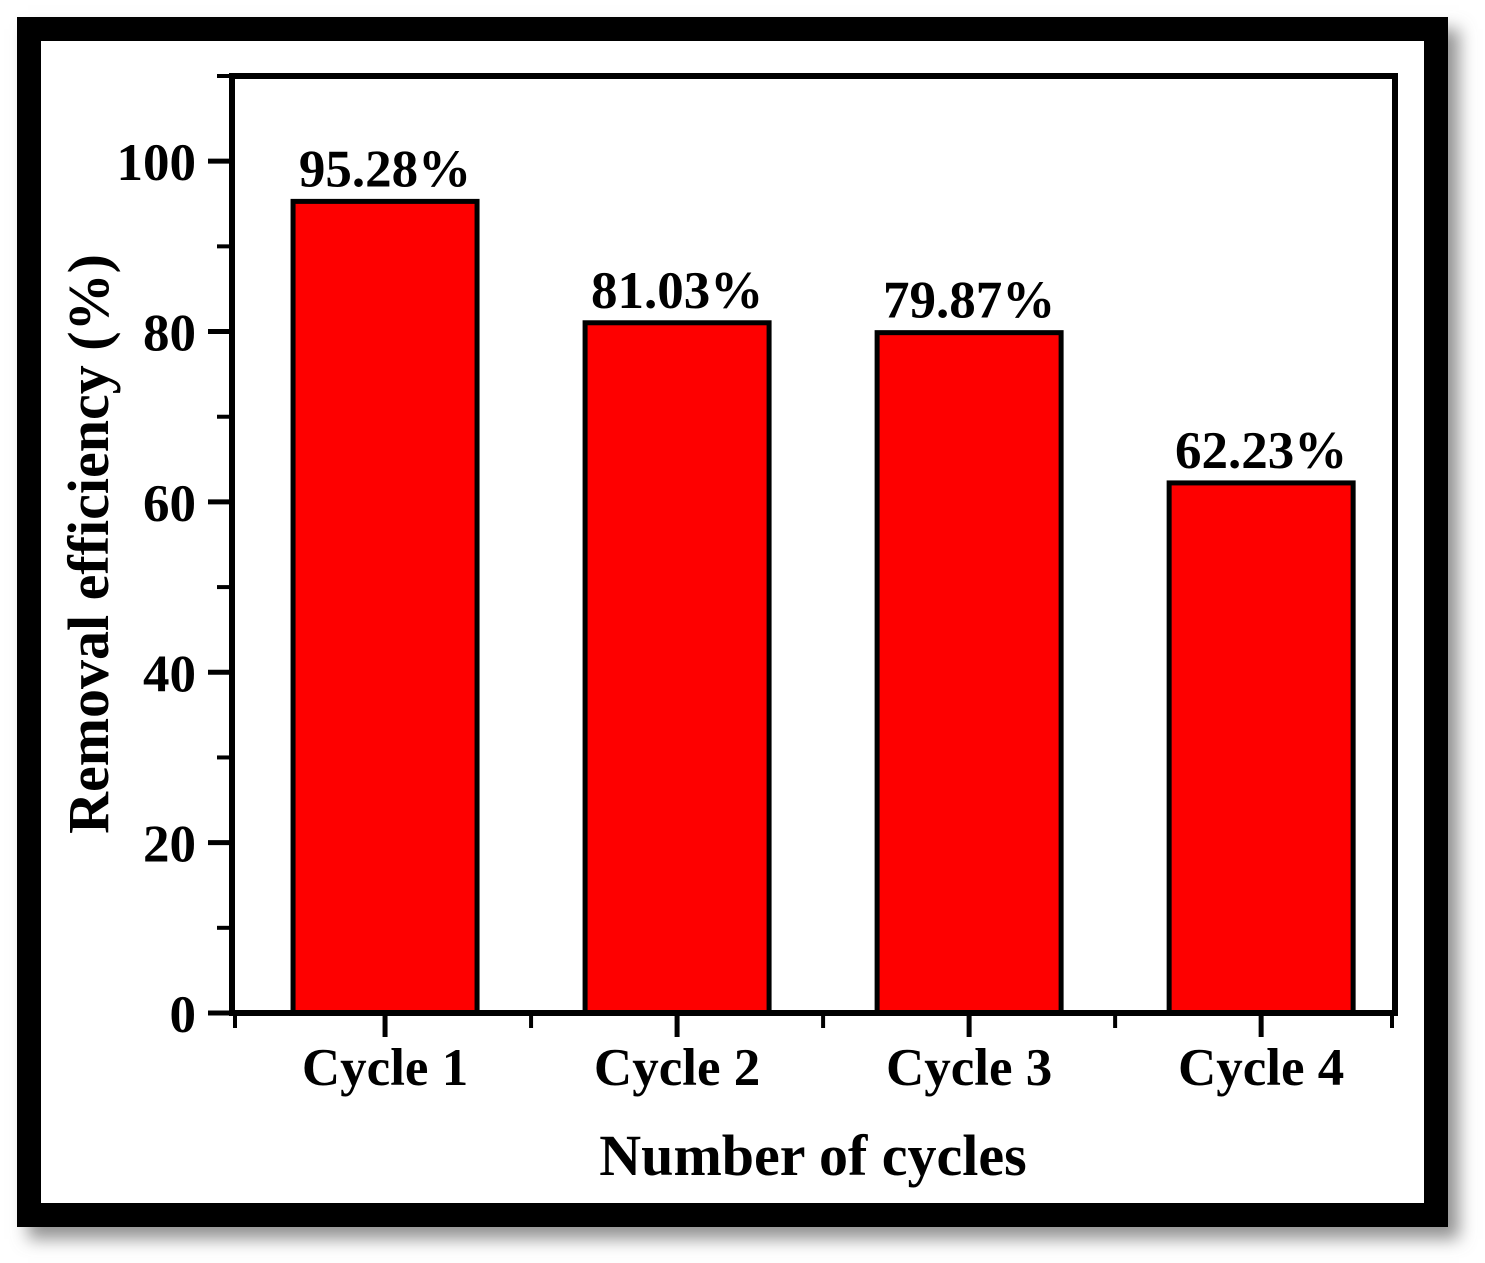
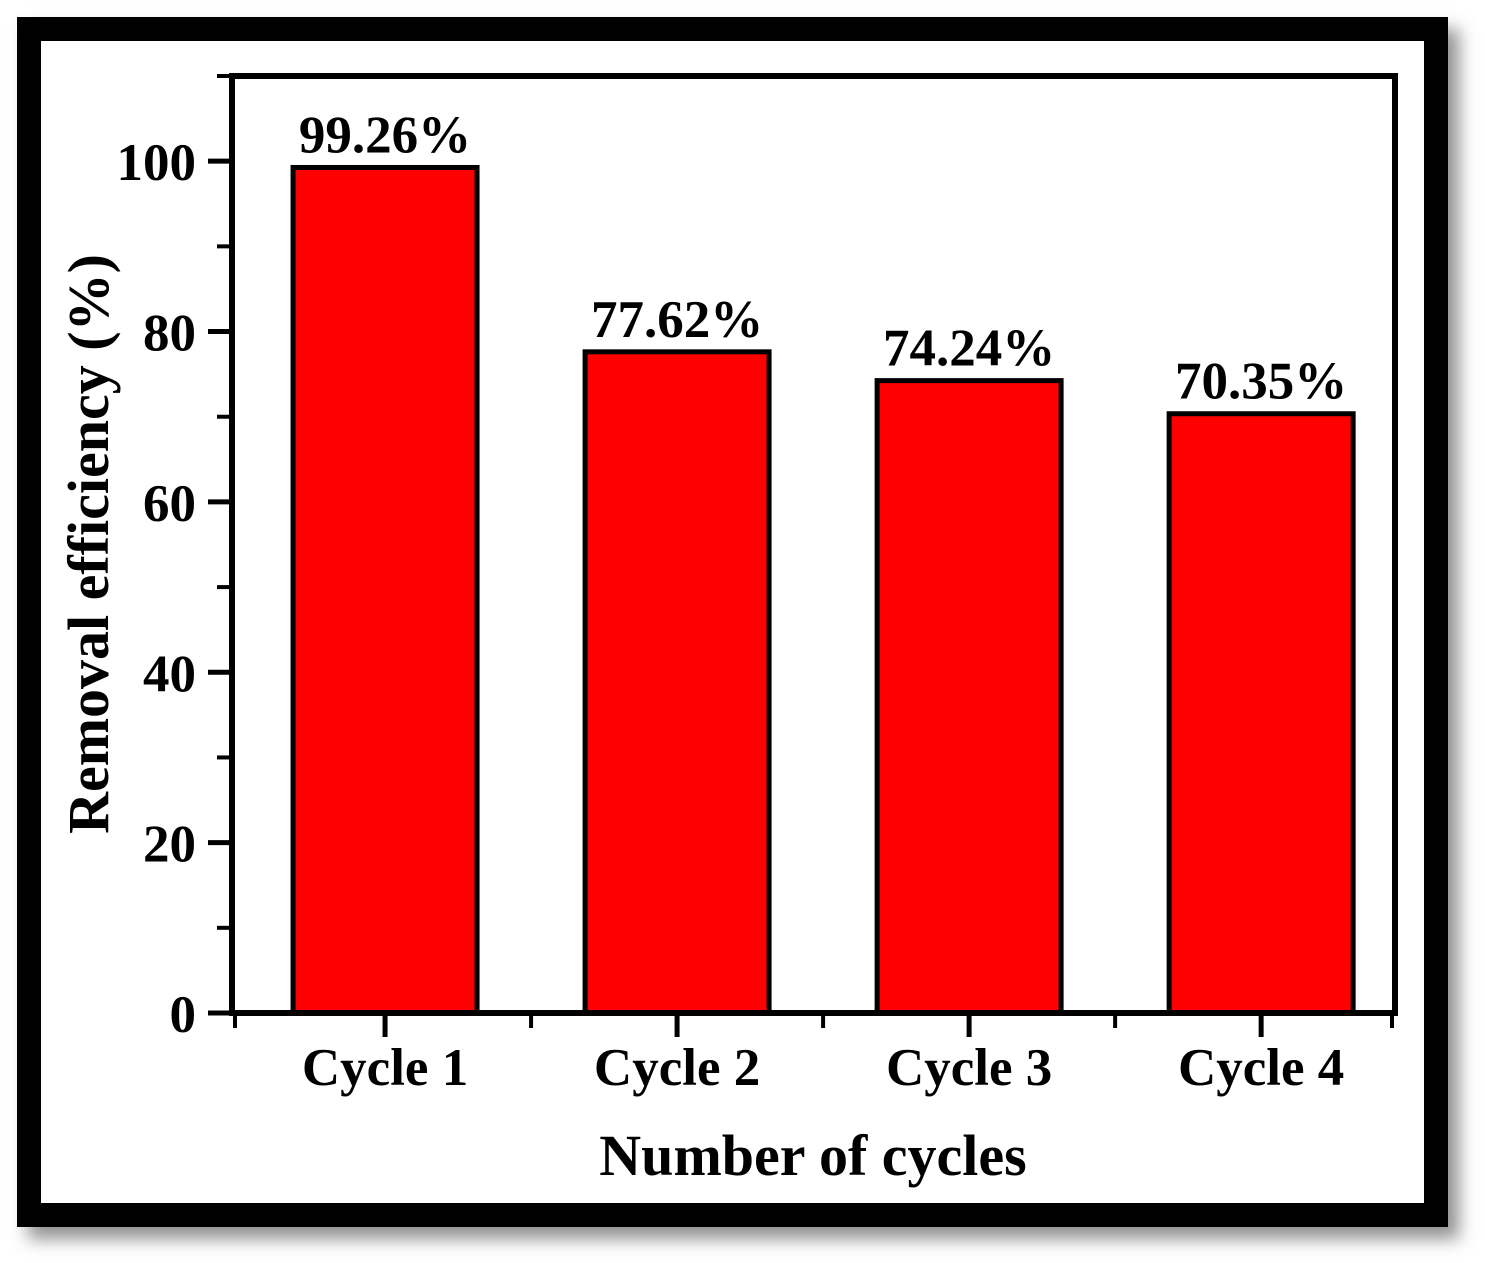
Cycle 1: 95.28% -> 99.26%
Cycle 2: 81.03% -> 77.62%
Cycle 3: 79.87% -> 74.24%
Cycle 4: 62.23% -> 70.35%
